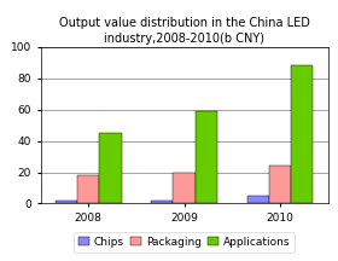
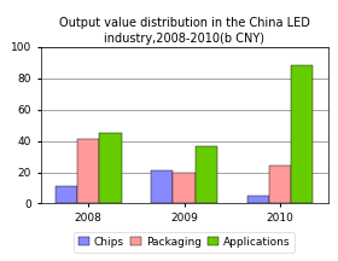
Chips/2008: 2 -> 11
Packaging/2008: 18 -> 41
Chips/2009: 2 -> 21
Applications/2009: 59 -> 37
